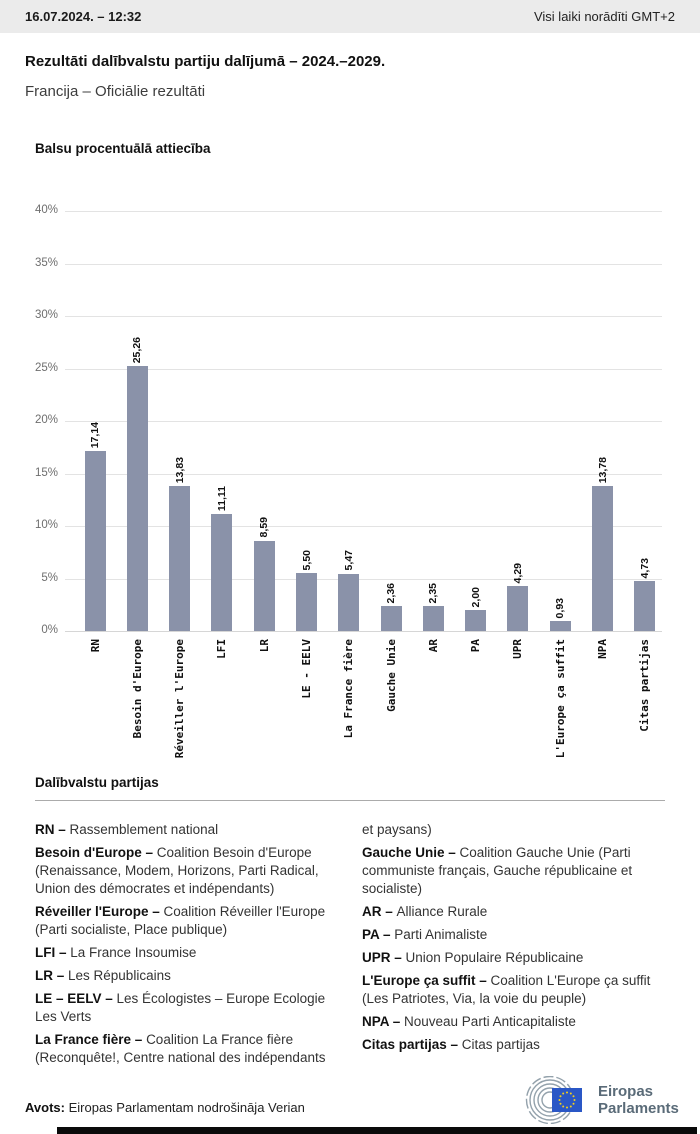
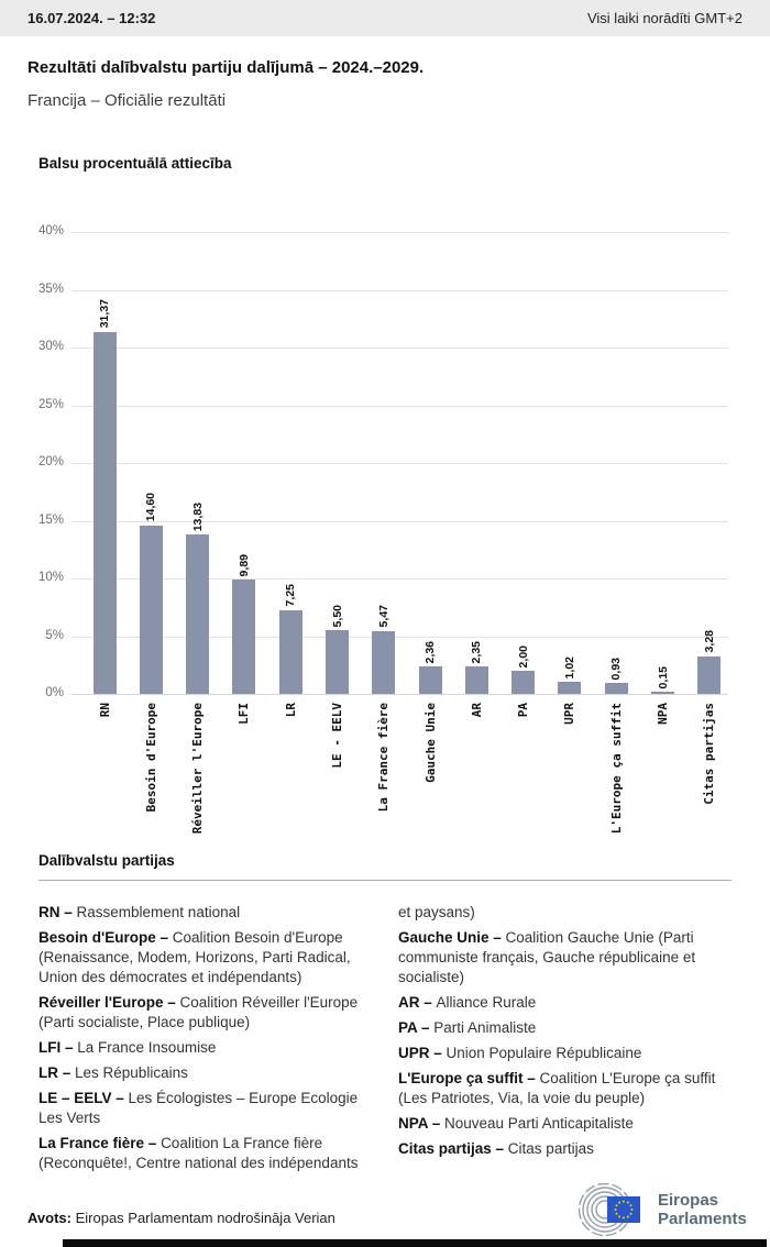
RN: 17,14 -> 31,37
Besoin d'Europe: 25,26 -> 14,60
LFI: 11,11 -> 9,89
LR: 8,59 -> 7,25
UPR: 4,29 -> 1,02
NPA: 13,78 -> 0,15
Citas partijas: 4,73 -> 3,28
